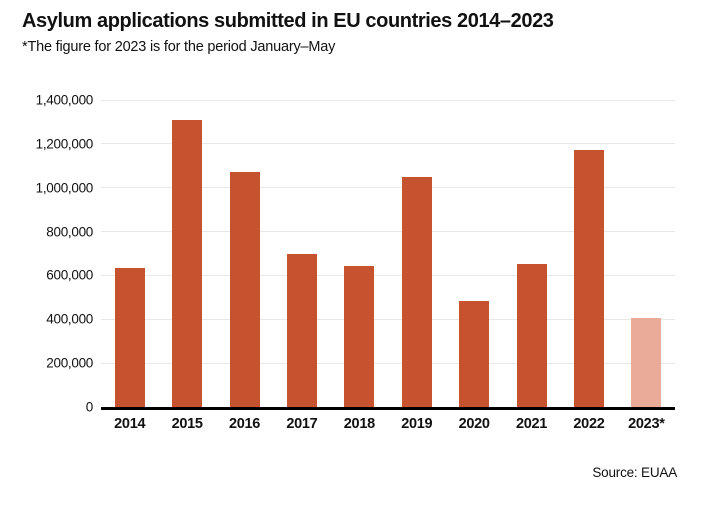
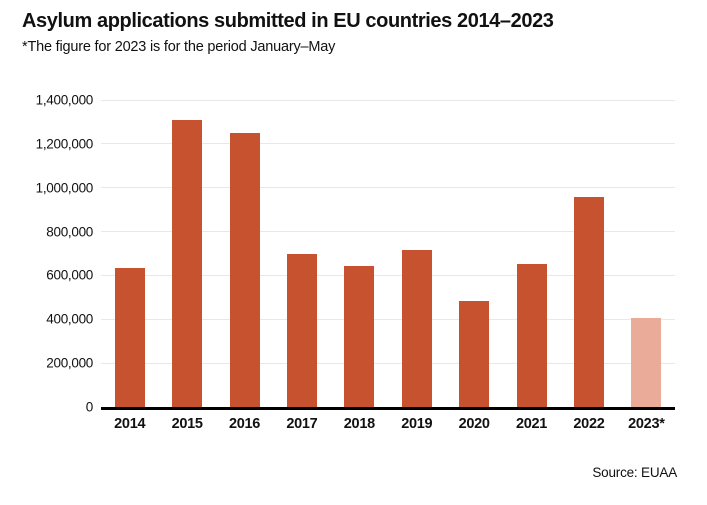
2016: 1070000 -> 1250000
2019: 1050000 -> 720000
2022: 1170000 -> 960000
